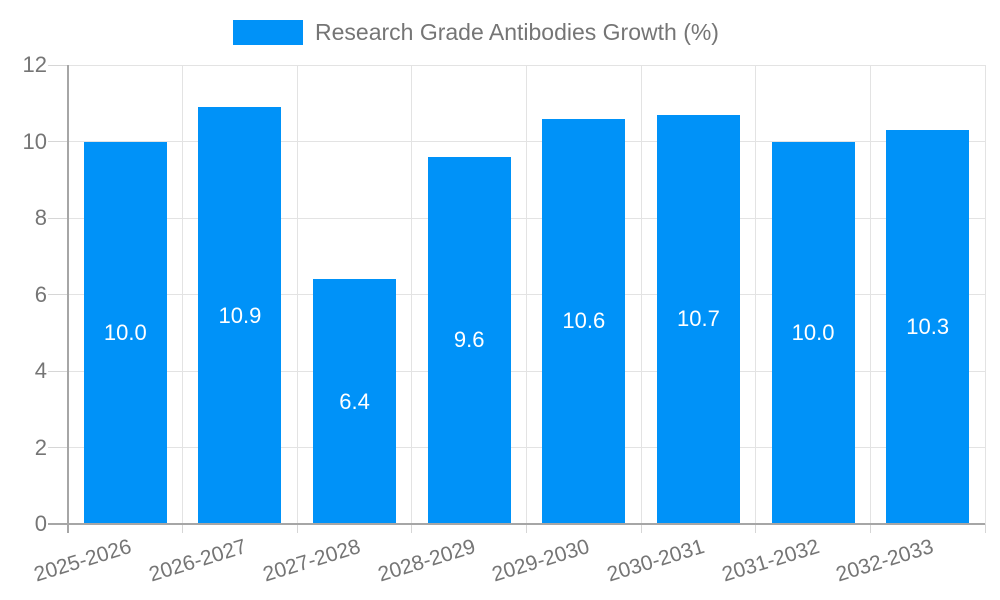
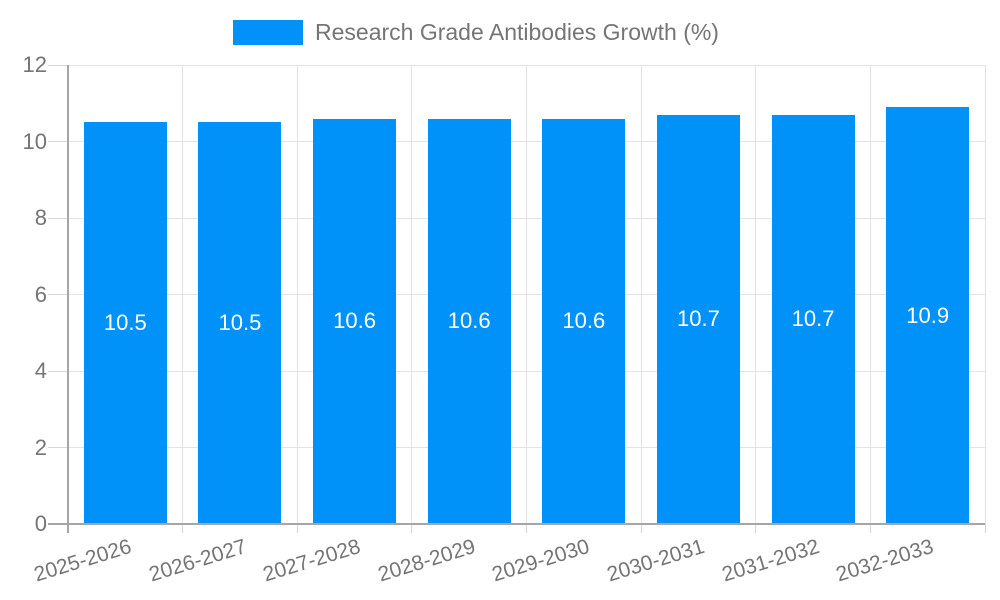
2025-2026: 10.0 -> 10.5
2026-2027: 10.9 -> 10.5
2027-2028: 6.4 -> 10.6
2028-2029: 9.6 -> 10.6
2031-2032: 10.0 -> 10.7
2032-2033: 10.3 -> 10.9
